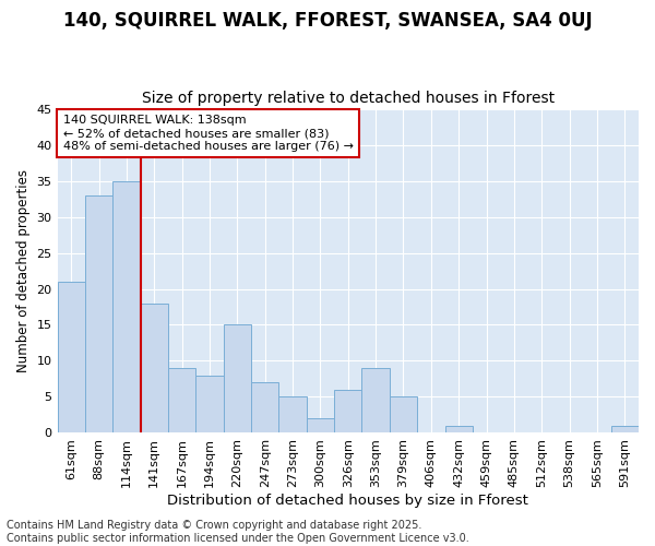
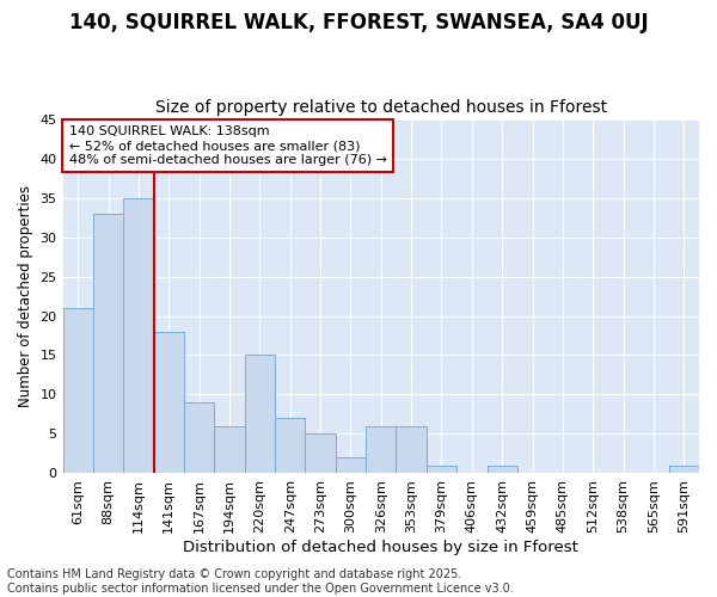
194sqm: 8 -> 6
353sqm: 9 -> 6
379sqm: 5 -> 1
